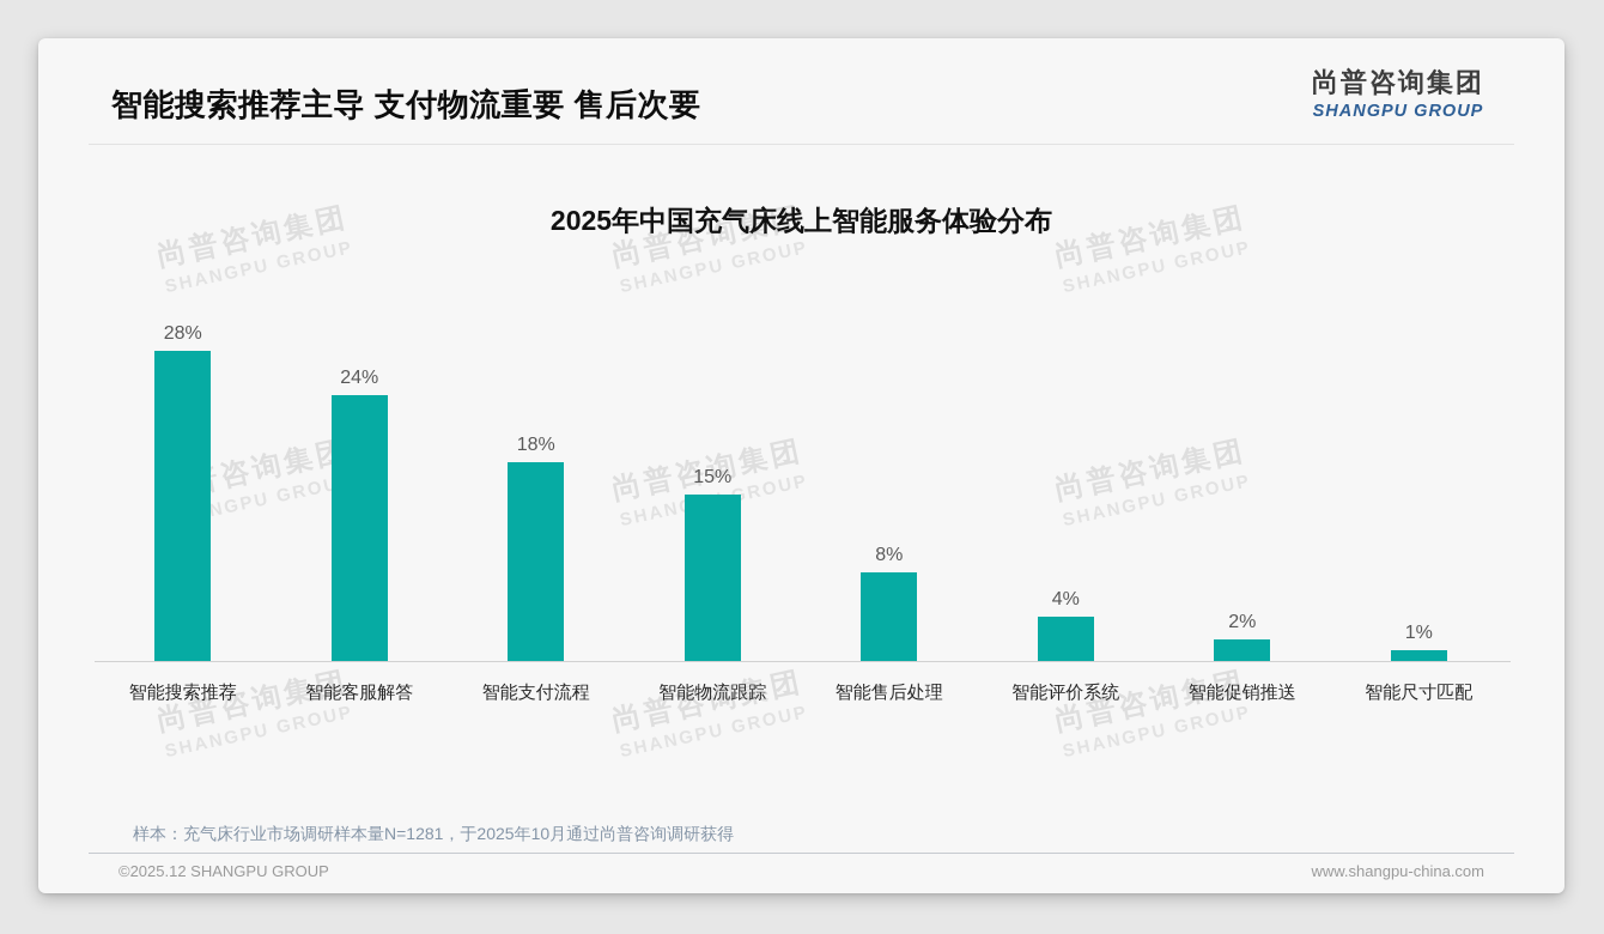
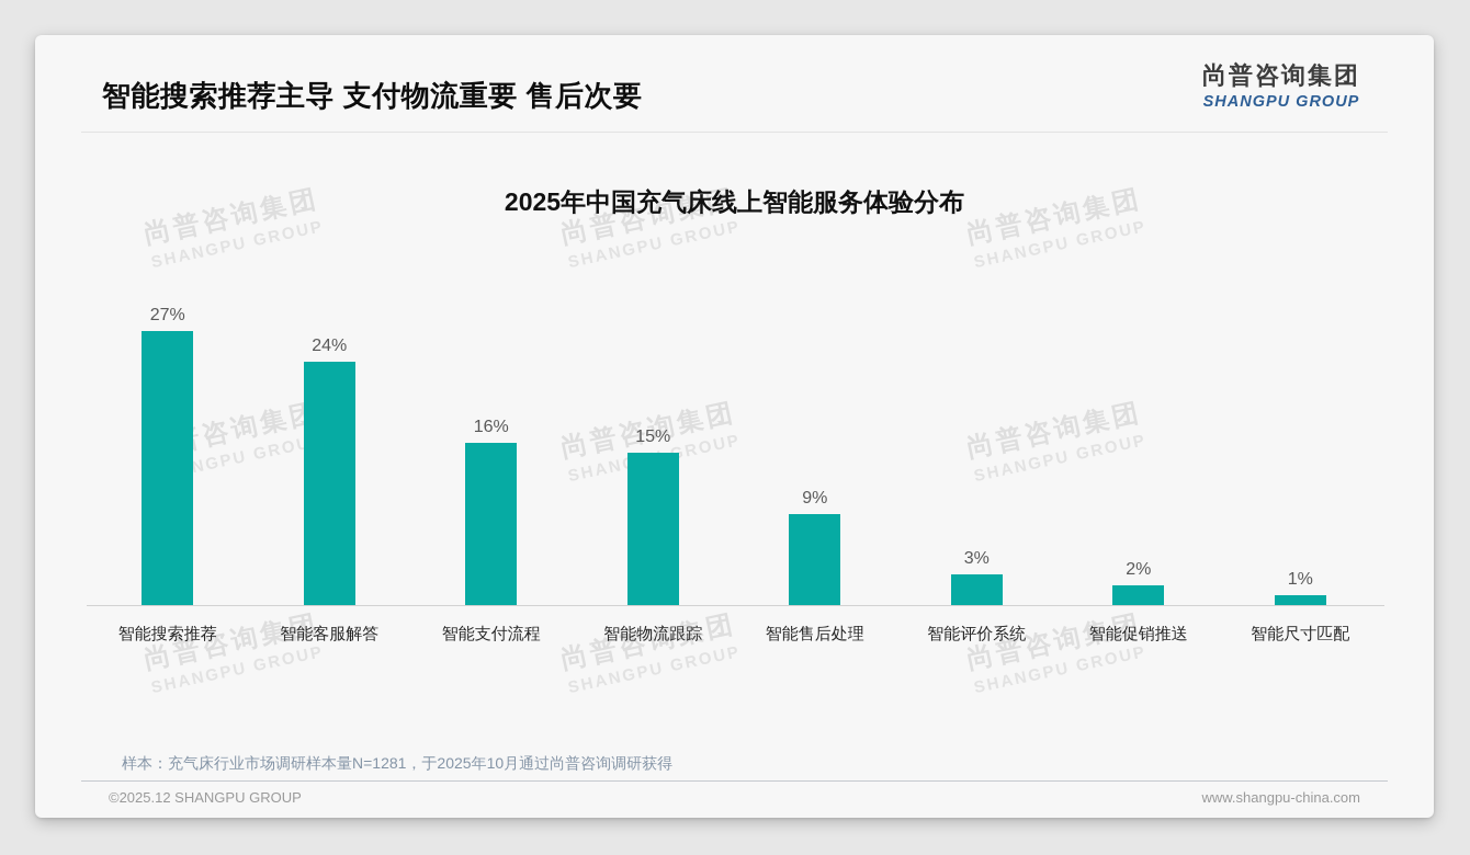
智能搜索推荐: 28% -> 27%
智能支付流程: 18% -> 16%
智能售后处理: 8% -> 9%
智能评价系统: 4% -> 3%
